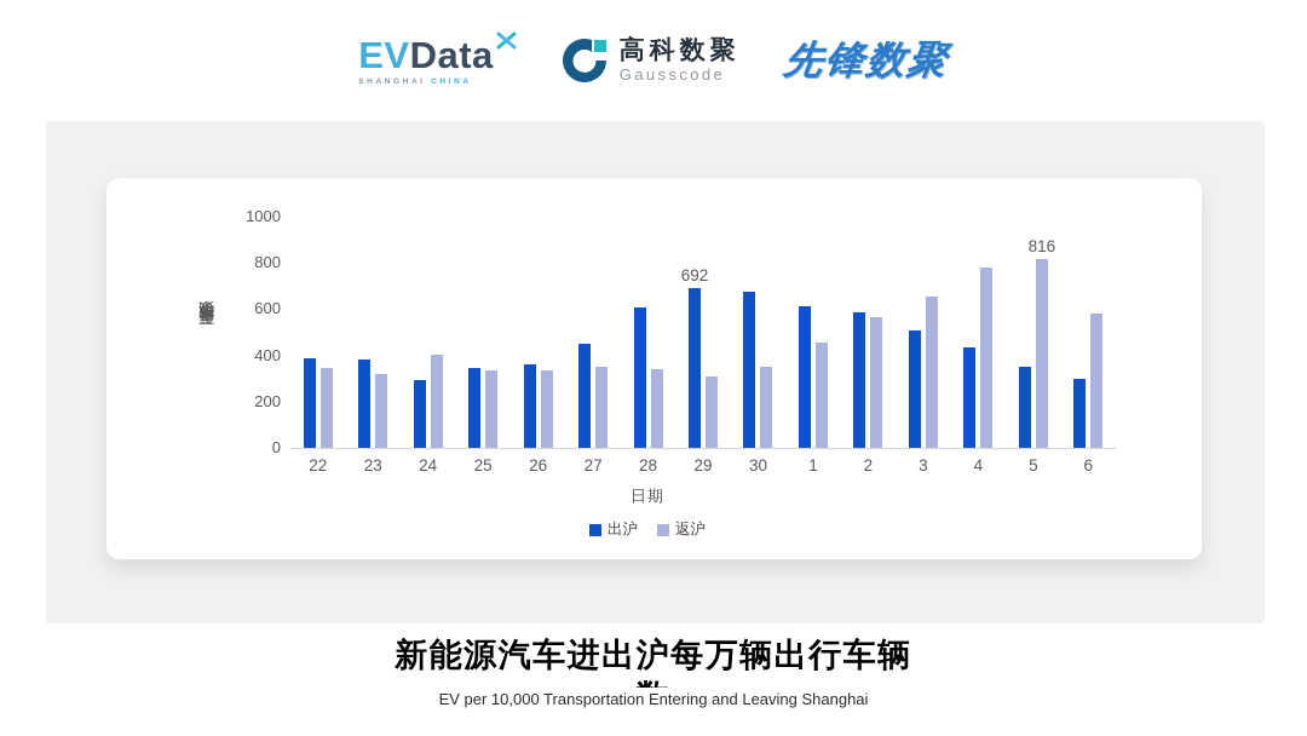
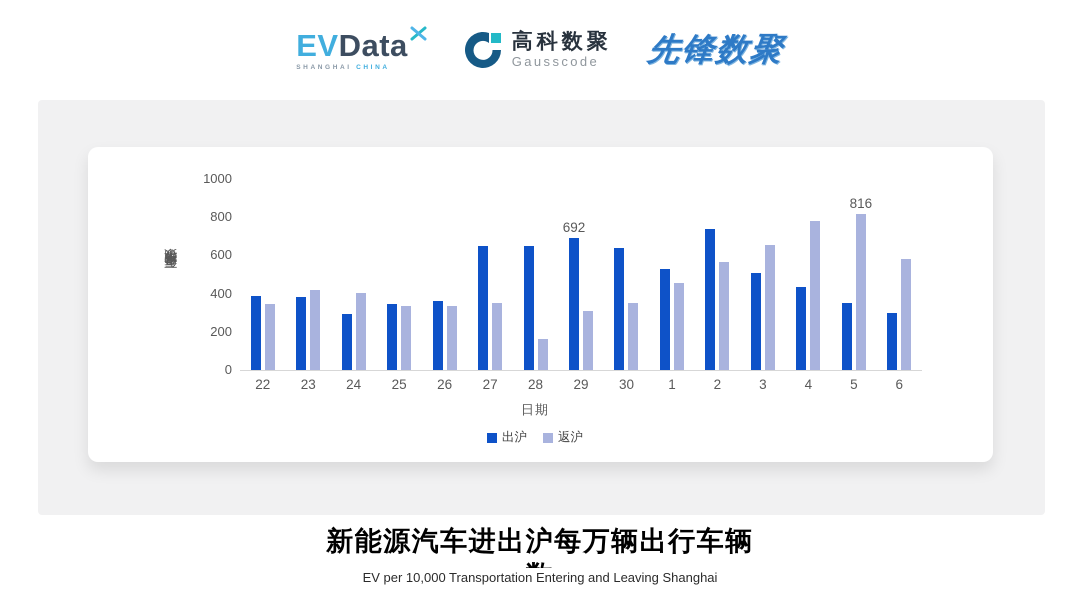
返沪/23: 320 -> 420
出沪/27: 450 -> 650
出沪/28: 610 -> 650
返沪/28: 340 -> 160
出沪/30: 680 -> 640
出沪/1: 610 -> 530
出沪/2: 590 -> 740
